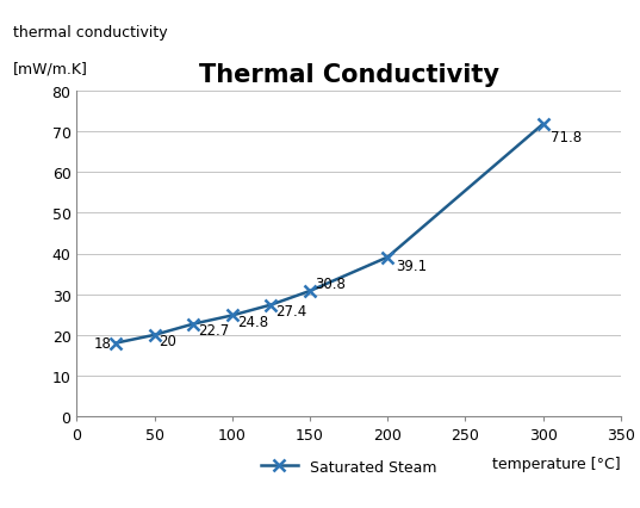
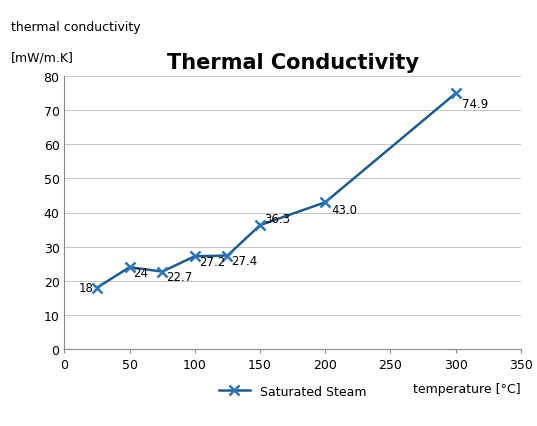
50: 20 -> 24
100: 24.8 -> 27.2
150: 30.8 -> 36.3
200: 39.1 -> 43.0
300: 71.8 -> 74.9
